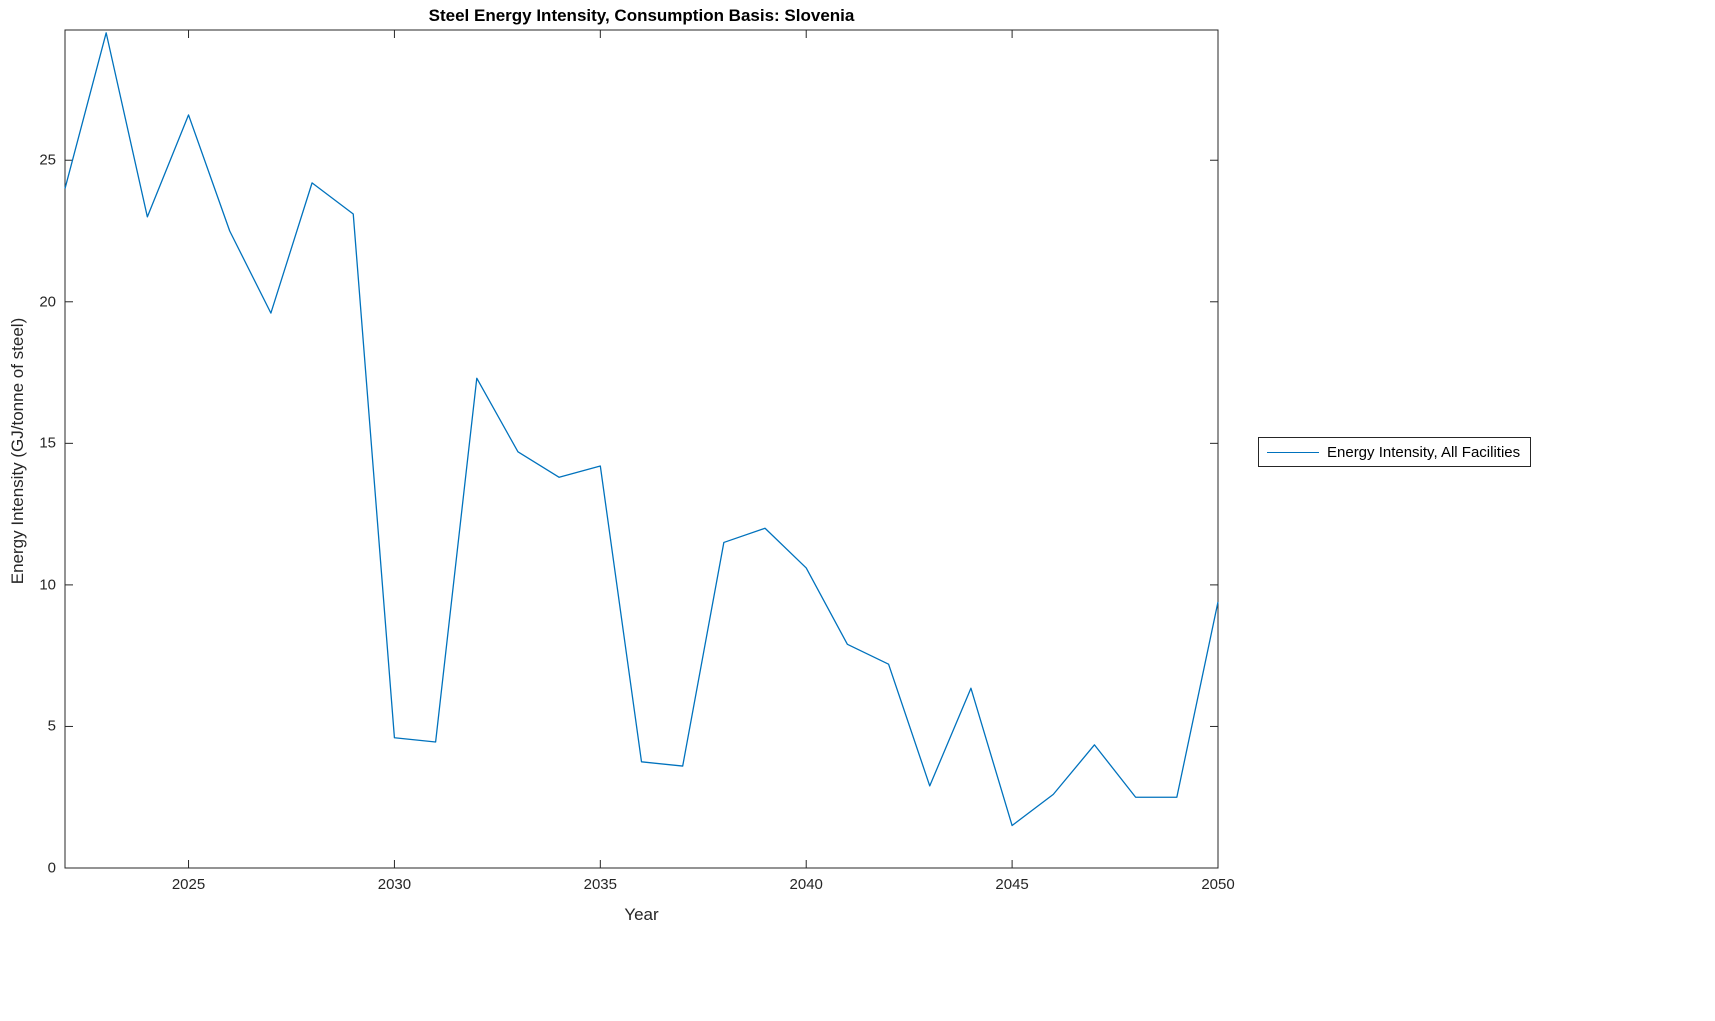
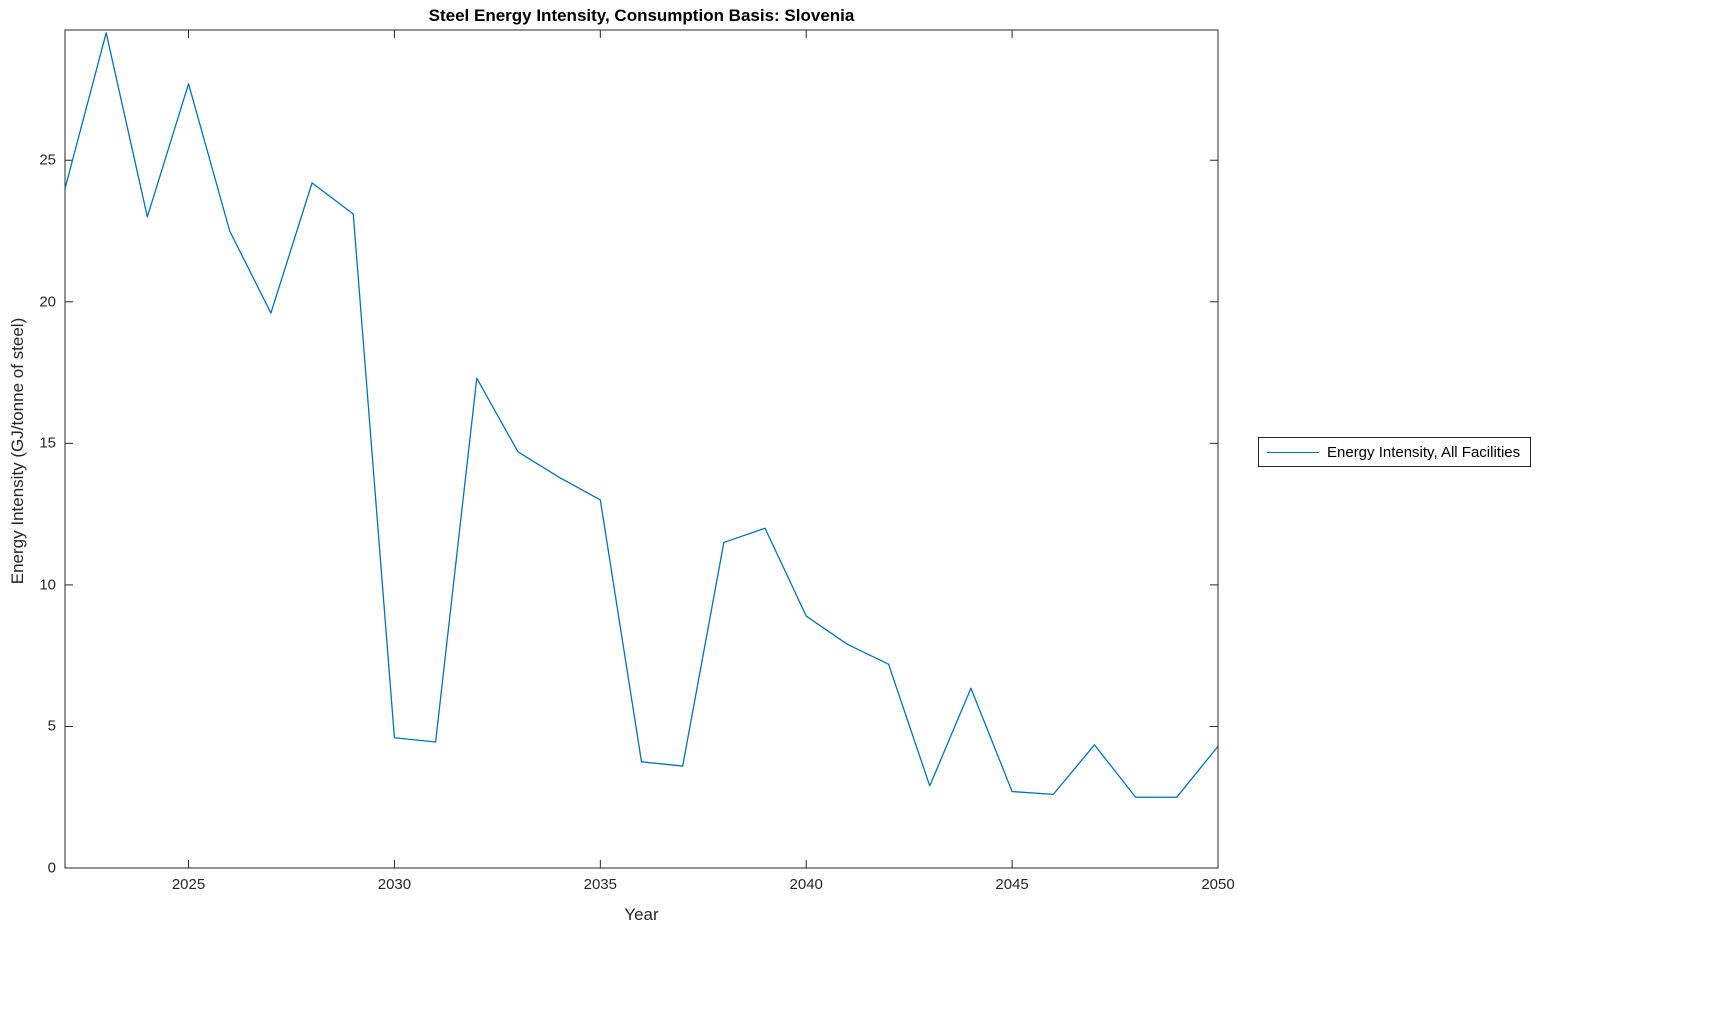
2025: 26.6 -> 27.7
2035: 14.2 -> 13.0
2040: 10.6 -> 8.9
2045: 1.5 -> 2.7
2050: 9.4 -> 4.3
